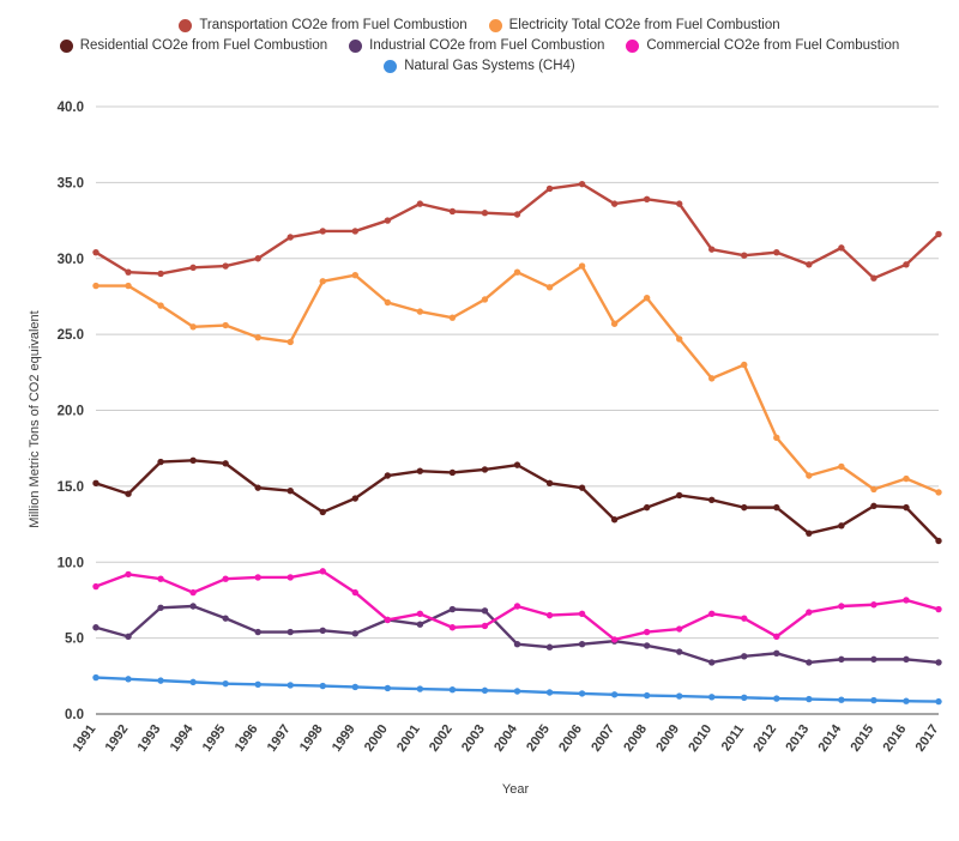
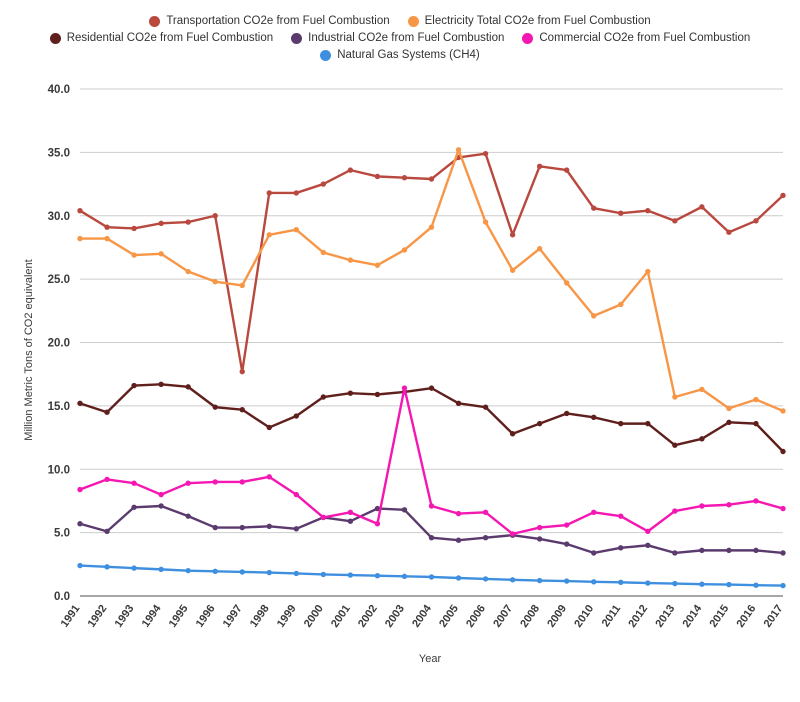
Electricity Total CO2e from Fuel Combustion/1994: 25.5 -> 27.0
Transportation CO2e from Fuel Combustion/1997: 31.4 -> 17.7
Commercial CO2e from Fuel Combustion/2003: 5.8 -> 16.4
Electricity Total CO2e from Fuel Combustion/2005: 28.1 -> 35.2
Transportation CO2e from Fuel Combustion/2007: 33.6 -> 28.5
Electricity Total CO2e from Fuel Combustion/2012: 18.2 -> 25.6
